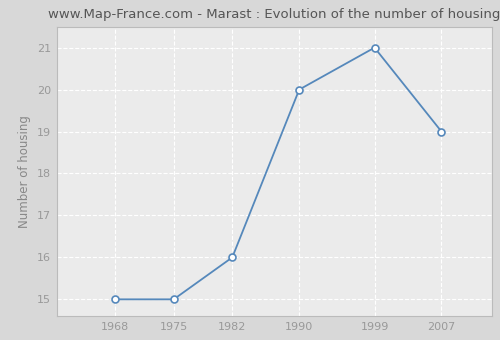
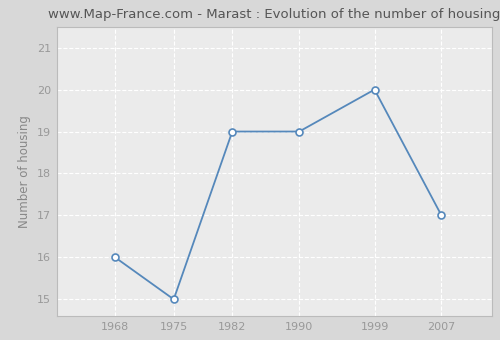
1968: 15 -> 16
1982: 16 -> 19
1990: 20 -> 19
1999: 21 -> 20
2007: 19 -> 17
